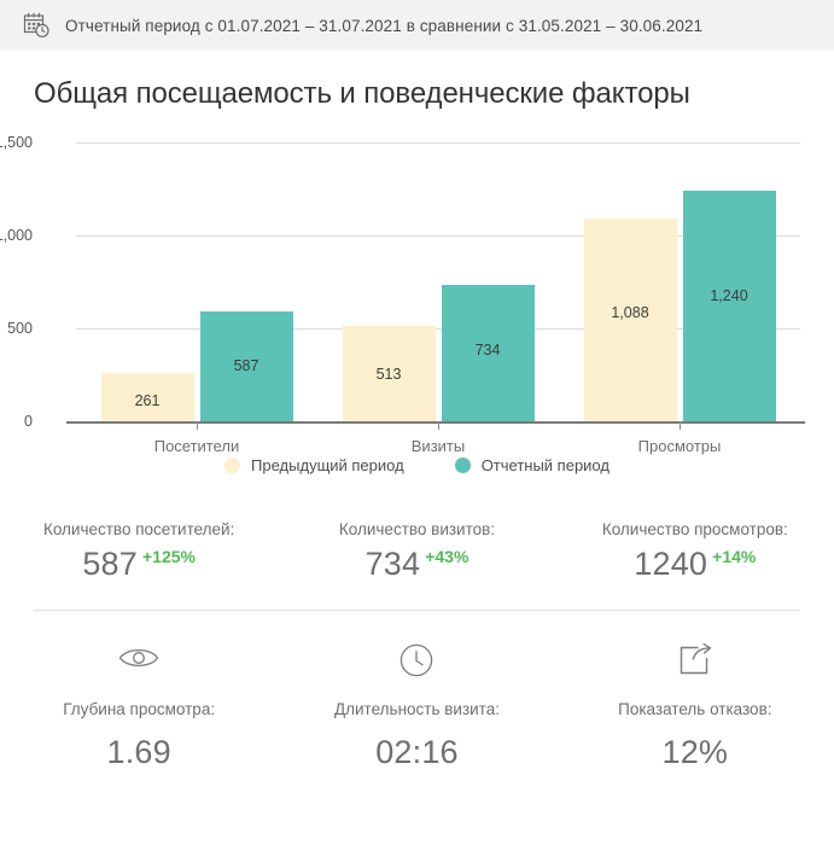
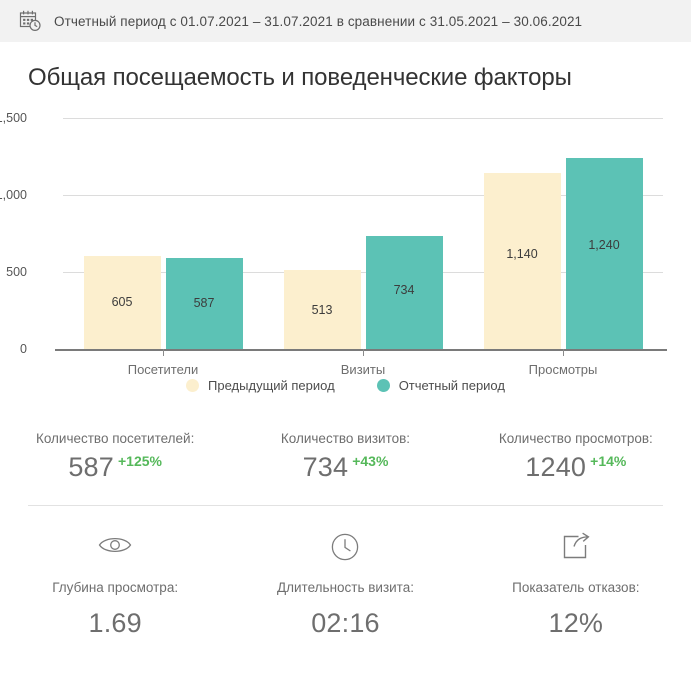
Предыдущий период/Посетители: 261 -> 605
Предыдущий период/Просмотры: 1,088 -> 1,140
